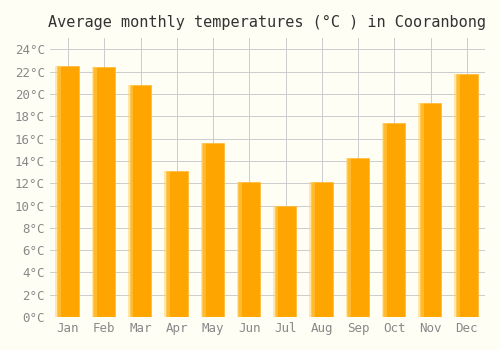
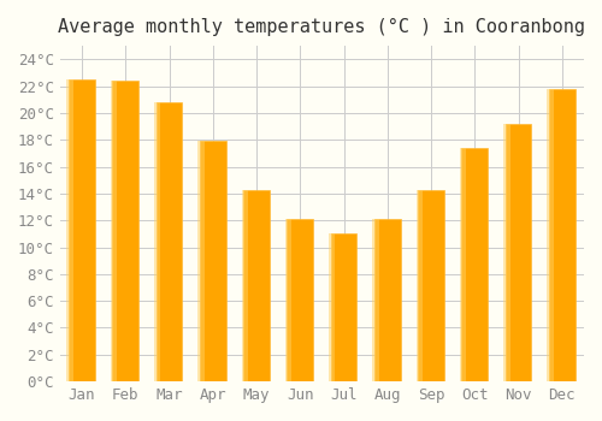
Apr: 13.1°C -> 17.9°C
May: 15.6°C -> 14.3°C
Jul: 10.0°C -> 11.0°C
